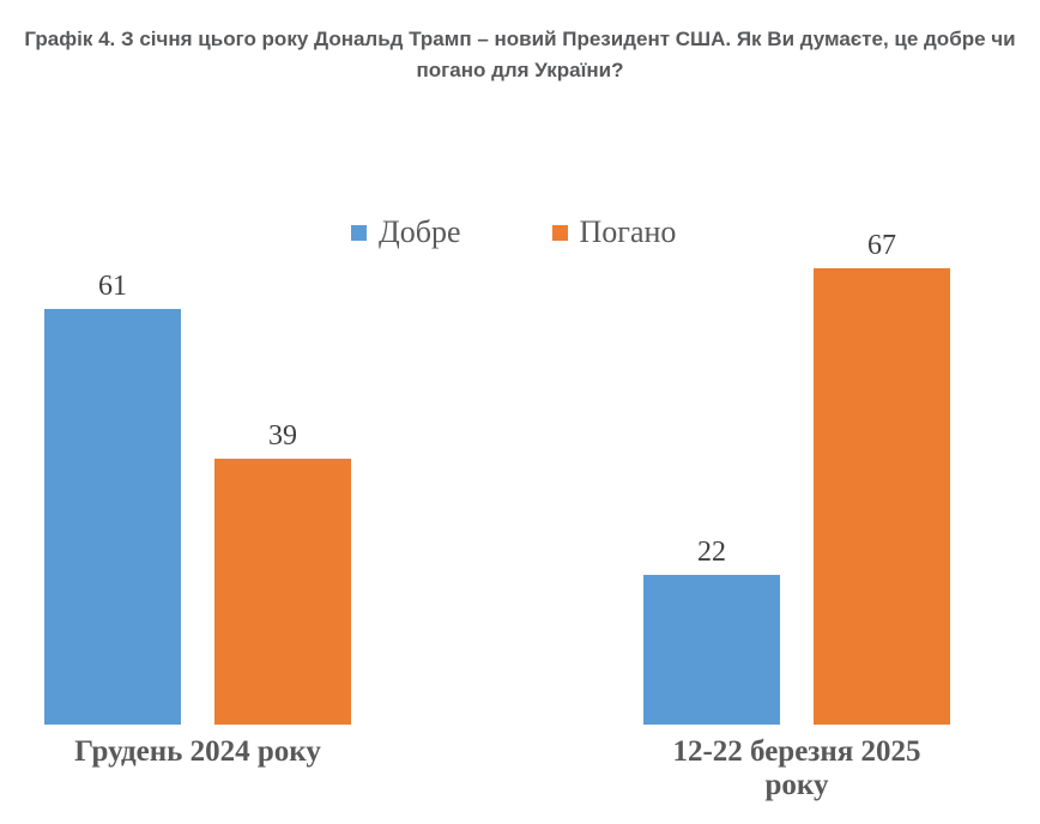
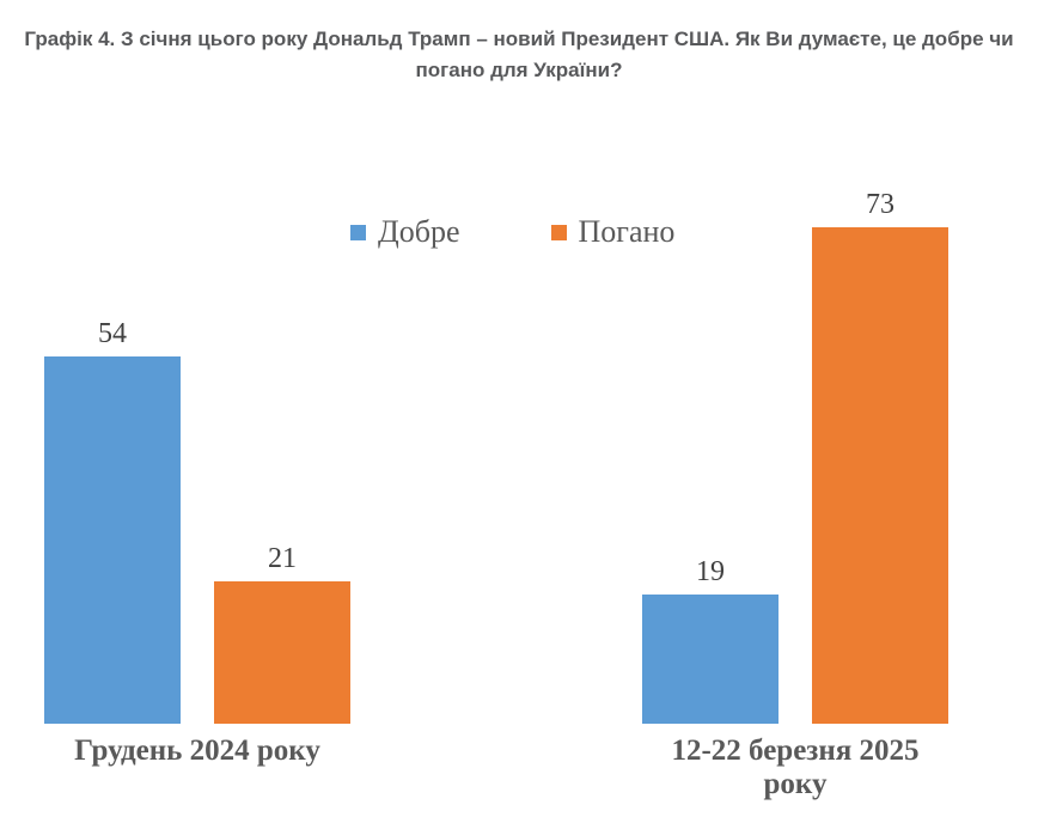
Добре/Грудень 2024 року: 61 -> 54
Погано/Грудень 2024 року: 39 -> 21
Добре/12-22 березня 2025 року: 22 -> 19
Погано/12-22 березня 2025 року: 67 -> 73
